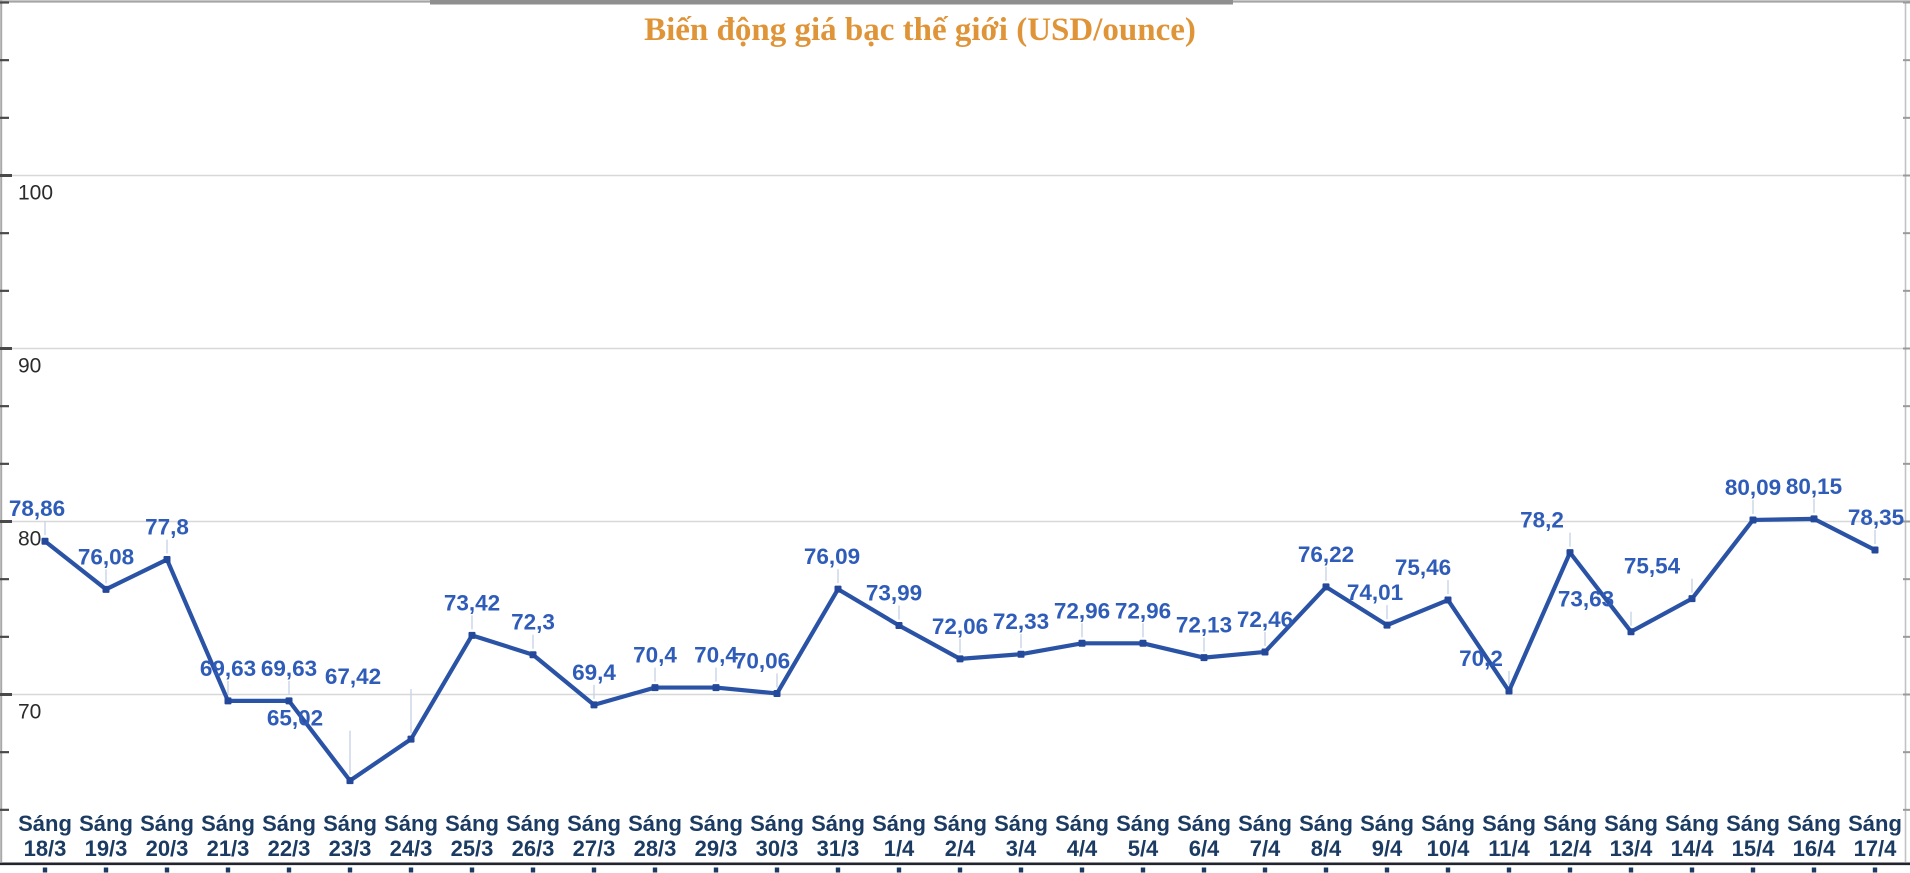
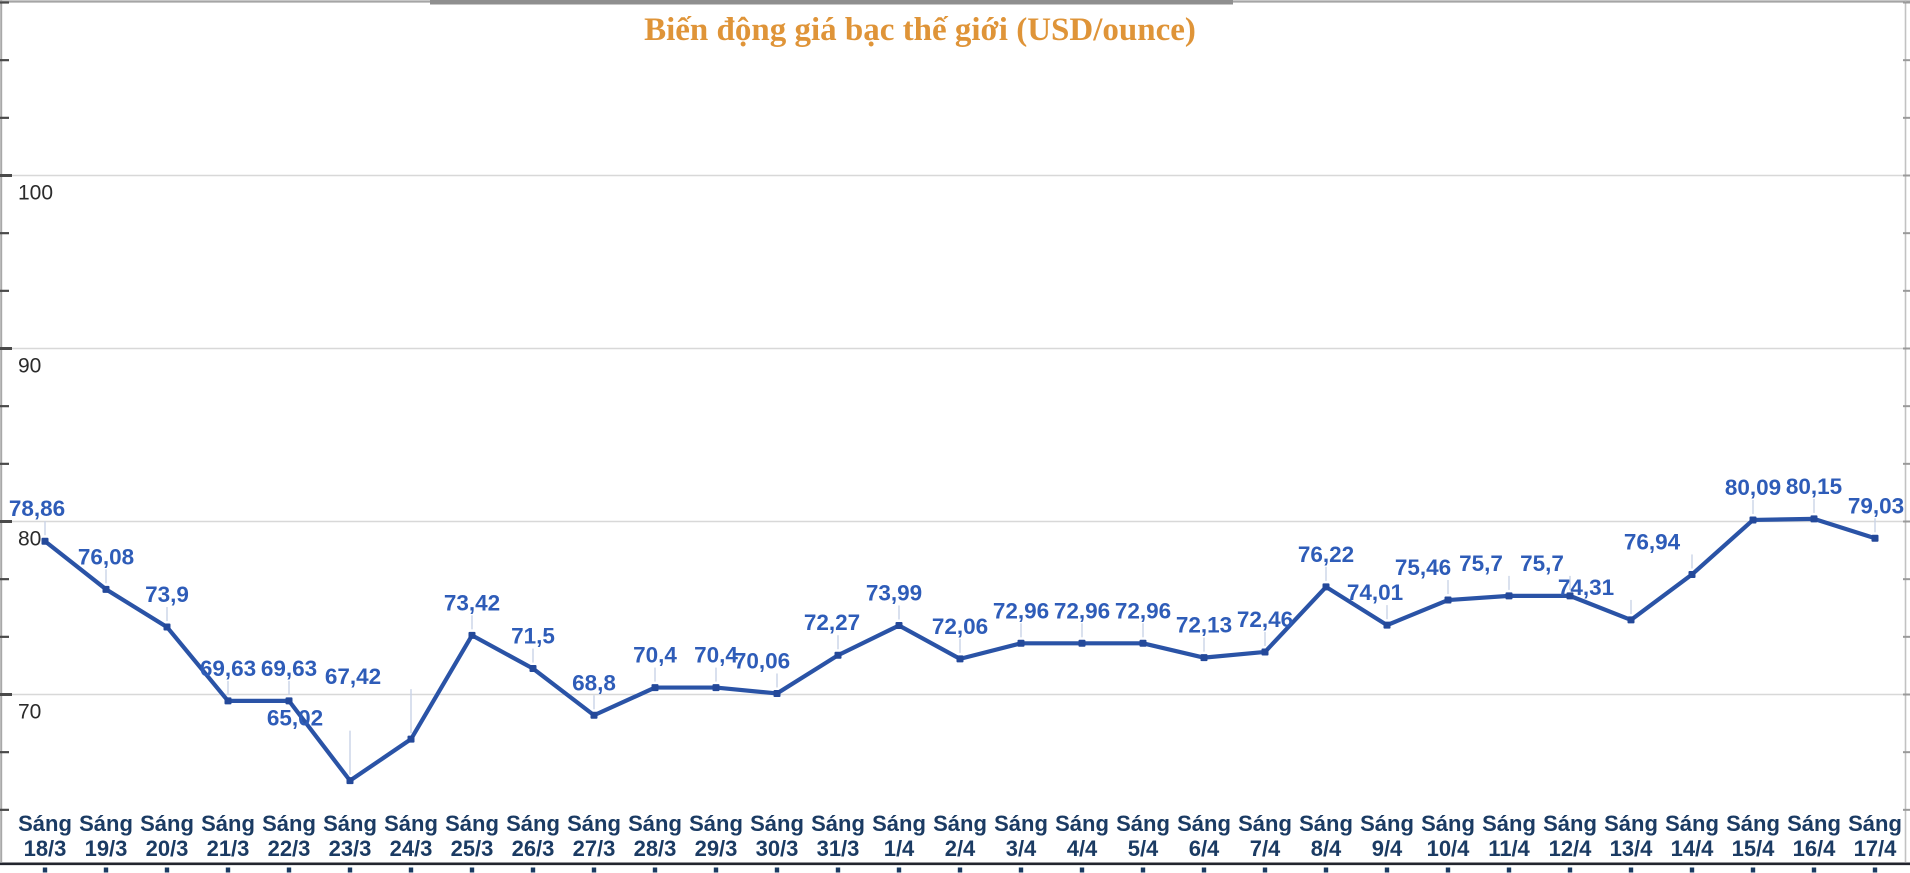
Sáng 20/3: 77,8 -> 73,9
Sáng 26/3: 72,3 -> 71,5
Sáng 27/3: 69,4 -> 68,8
Sáng 31/3: 76,09 -> 72,27
Sáng 3/4: 72,33 -> 72,96
Sáng 11/4: 70,2 -> 75,7
Sáng 12/4: 78,2 -> 75,7
Sáng 13/4: 73,63 -> 74,31
Sáng 14/4: 75,54 -> 76,94
Sáng 17/4: 78,35 -> 79,03
